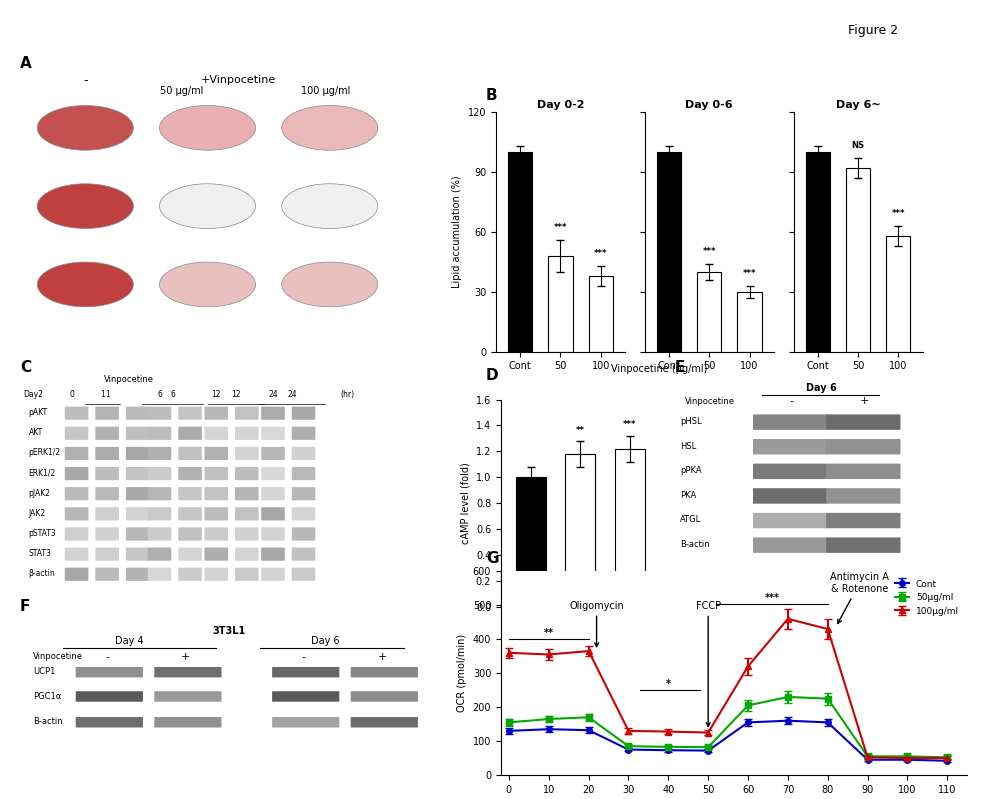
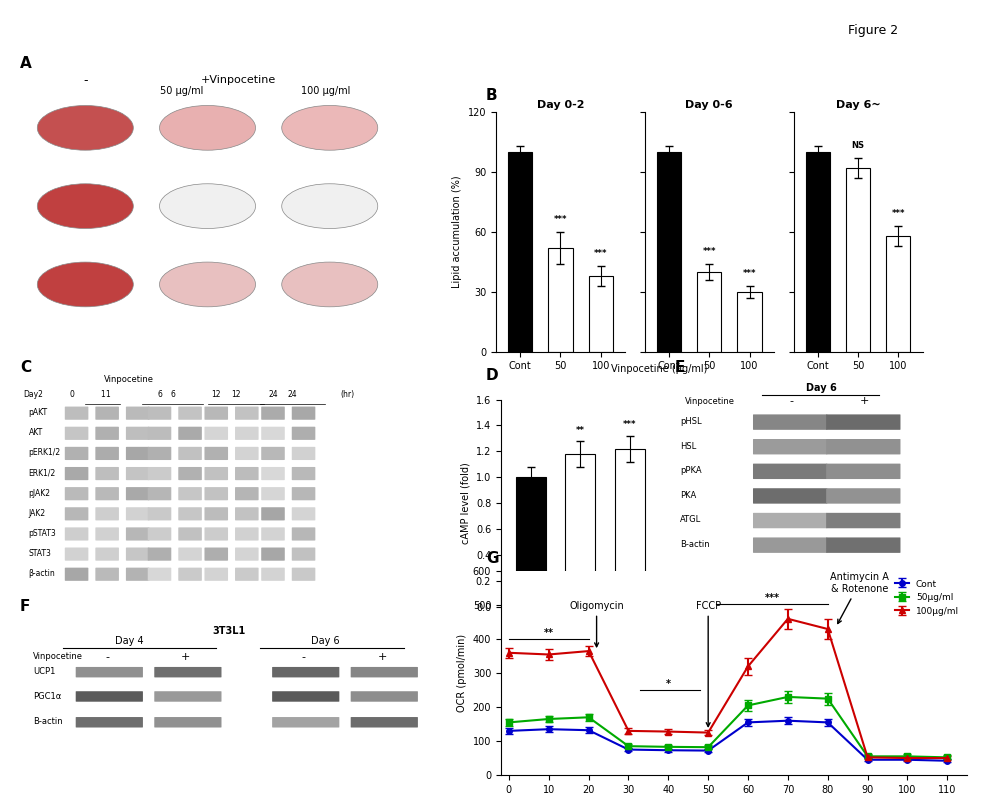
Day 0-2/50: 48 -> 52
